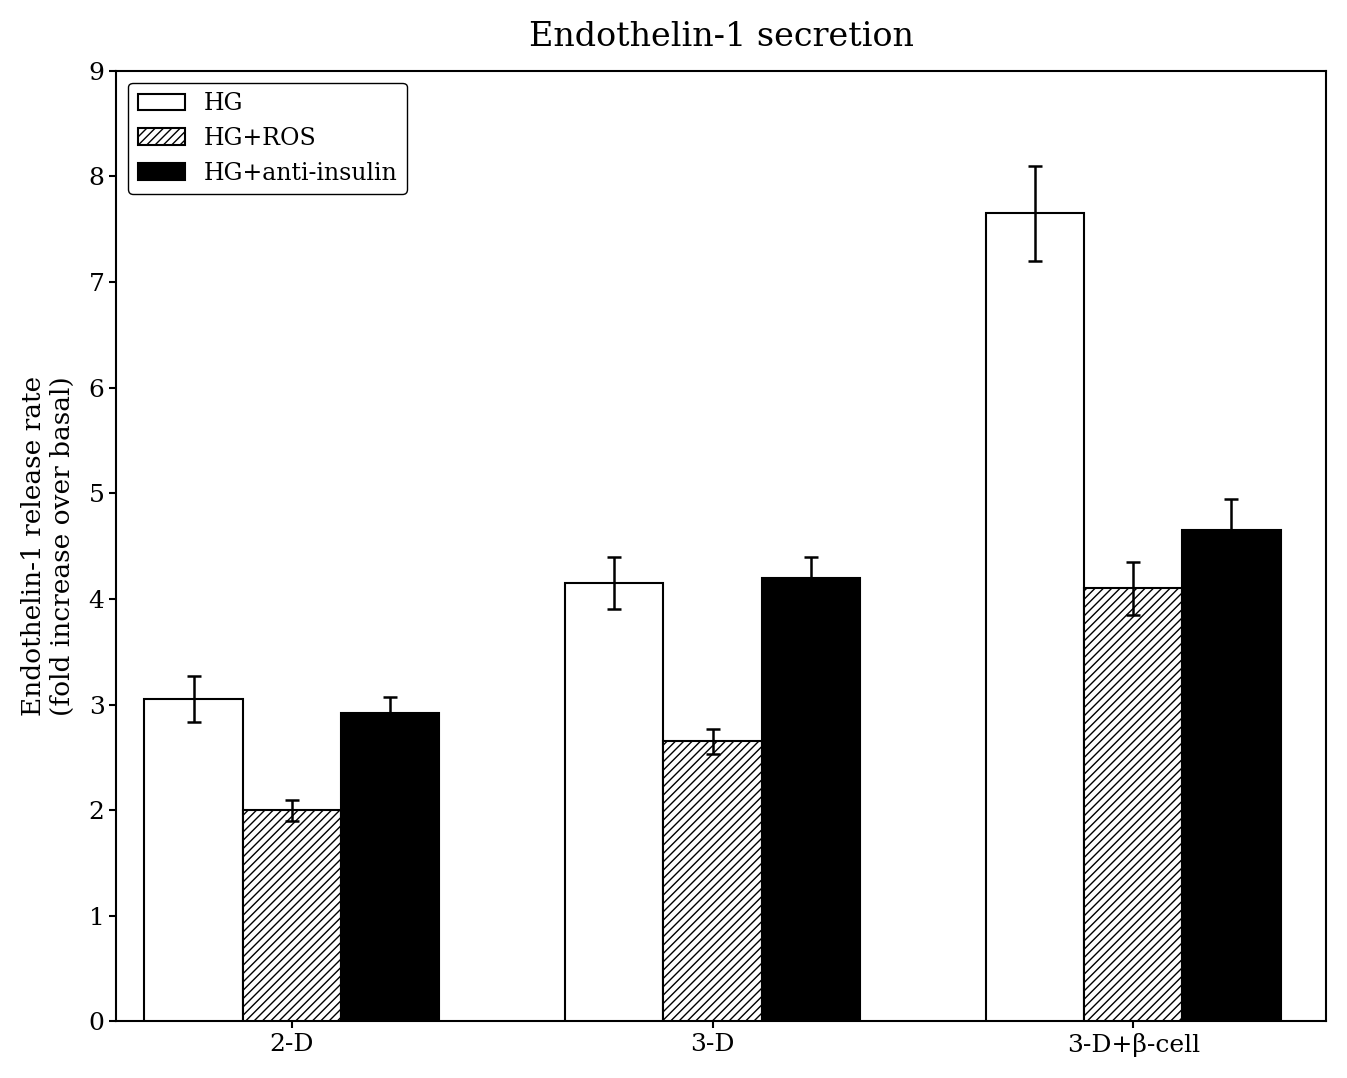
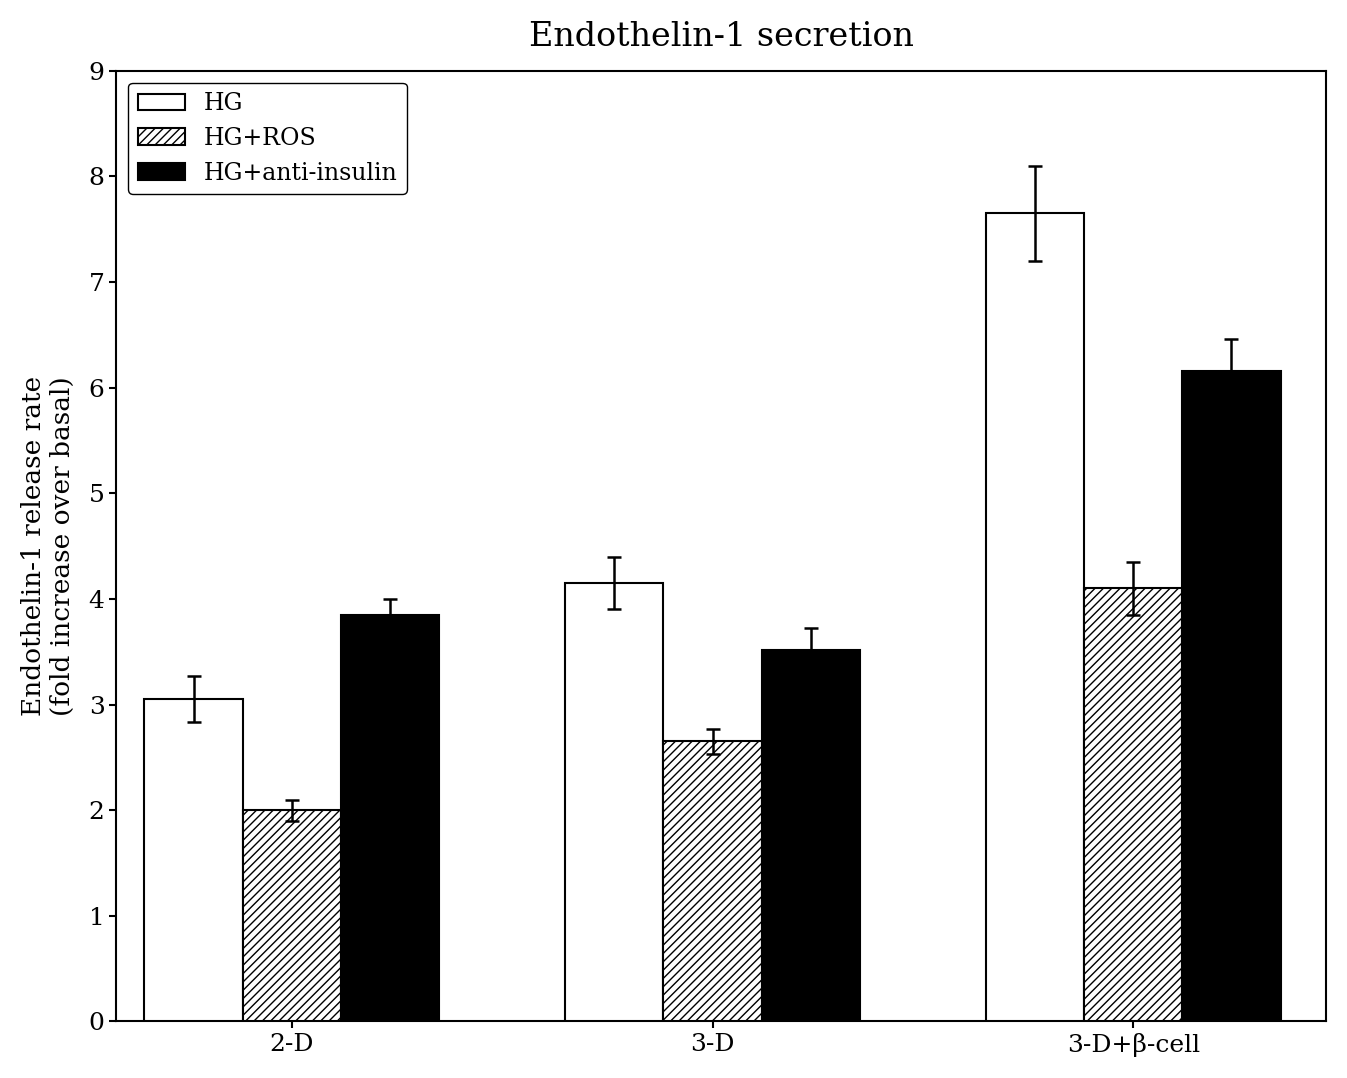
HG+anti-insulin/2-D: 2.92 -> 3.85
HG+anti-insulin/3-D: 4.20 -> 3.52
HG+anti-insulin/3-D+β-cell: 4.65 -> 6.16
